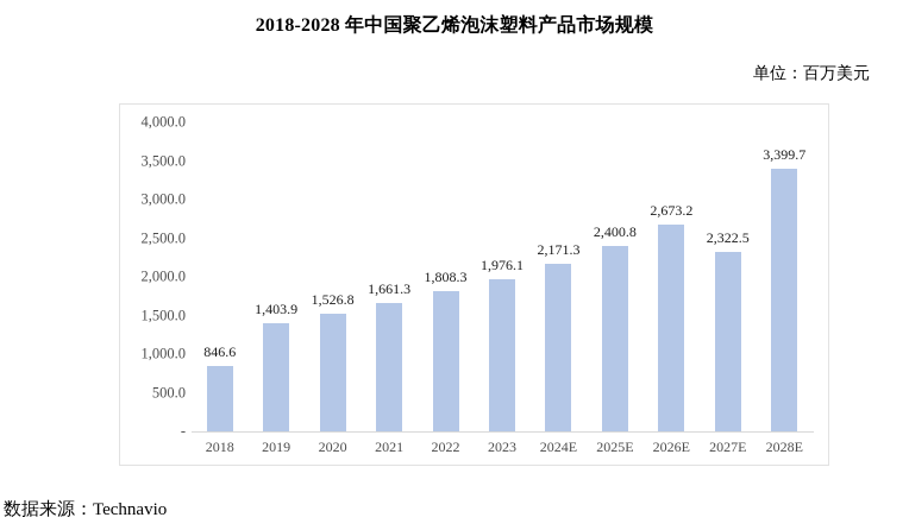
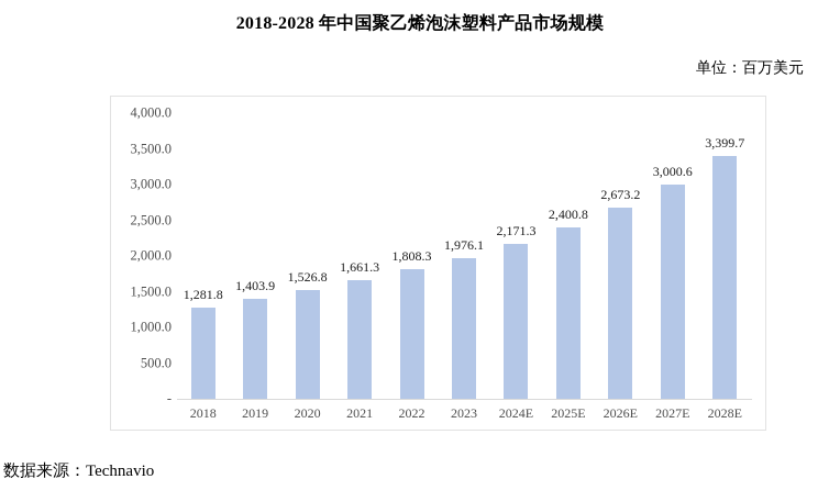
2018: 846.6 -> 1,281.8
2027E: 2,322.5 -> 3,000.6
